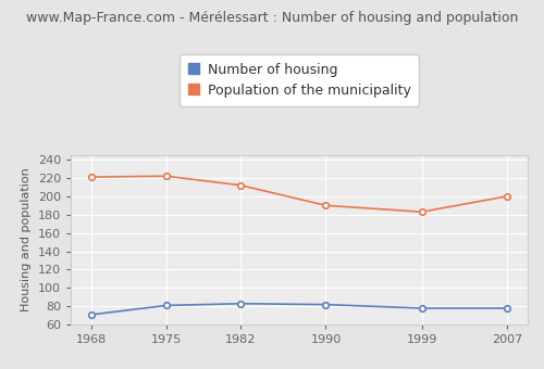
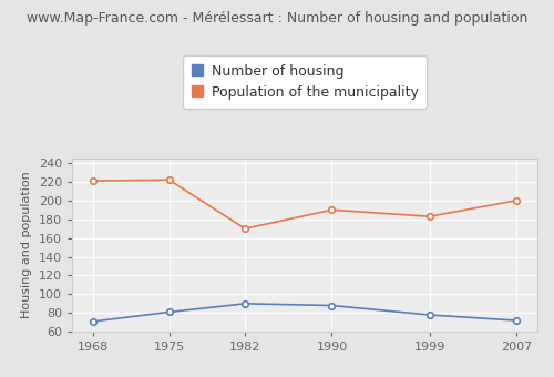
Number of housing/1982: 83 -> 90
Population of the municipality/1982: 212 -> 170
Number of housing/1990: 82 -> 88
Number of housing/2007: 78 -> 72
